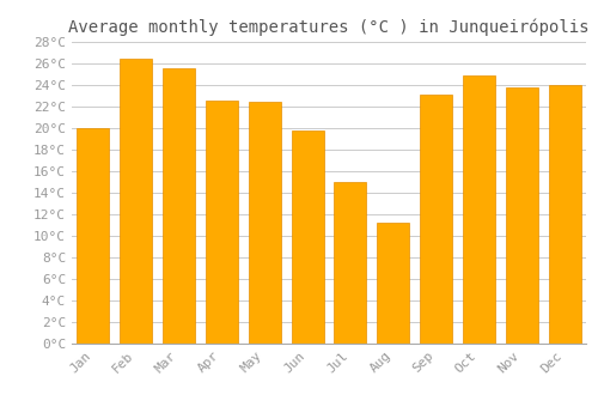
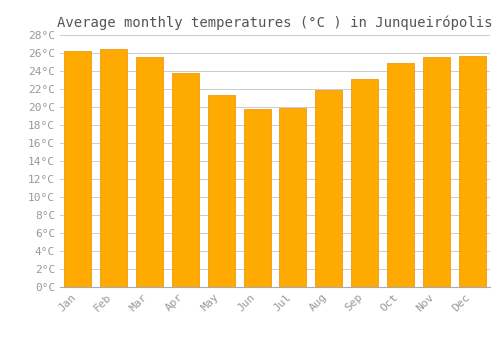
Jan: 20.0°C -> 26.2°C
Apr: 22.6°C -> 23.8°C
May: 22.4°C -> 21.3°C
Jul: 15.0°C -> 19.9°C
Aug: 11.2°C -> 21.9°C
Nov: 23.8°C -> 25.6°C
Dec: 24.0°C -> 25.7°C
